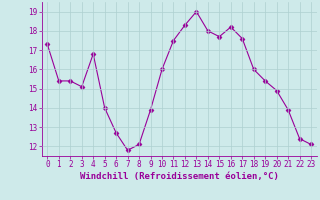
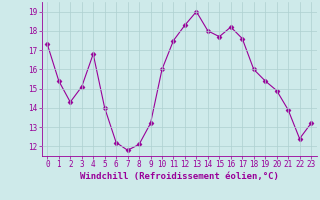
2: 15.4 -> 14.3
6: 12.7 -> 12.2
9: 13.9 -> 13.2
23: 12.1 -> 13.2
